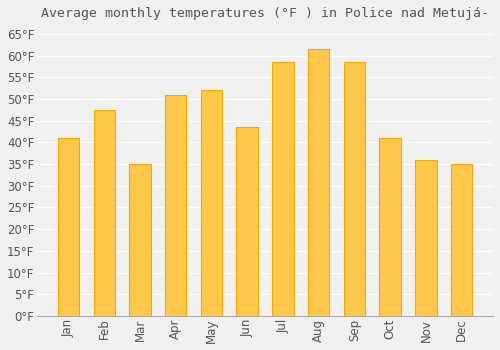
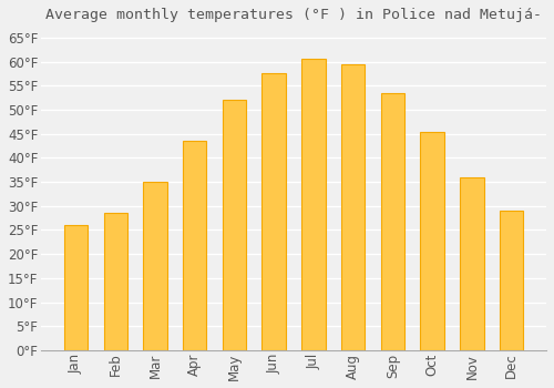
Jan: 41.0°F -> 26.0°F
Feb: 47.5°F -> 28.5°F
Apr: 51.0°F -> 43.5°F
Jun: 43.5°F -> 57.5°F
Jul: 58.5°F -> 60.5°F
Aug: 61.5°F -> 59.5°F
Sep: 58.5°F -> 53.5°F
Oct: 41.0°F -> 45.5°F
Dec: 35.0°F -> 29.0°F
